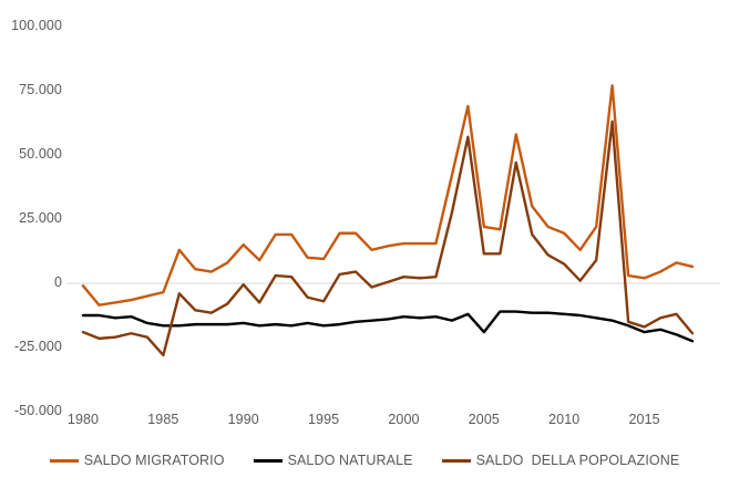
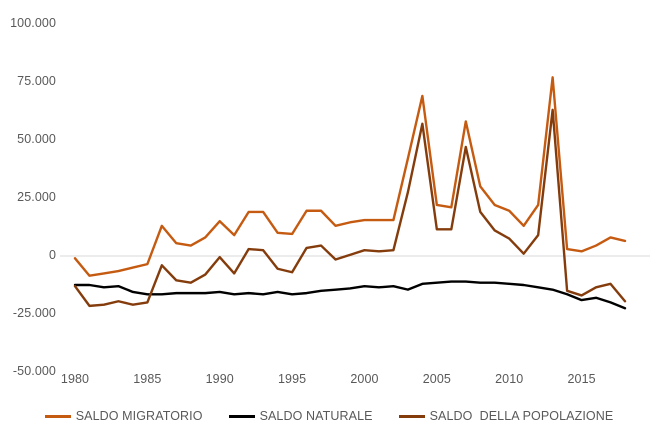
SALDO DELLA POPOLAZIONE/1980: -19000 -> -13000
SALDO DELLA POPOLAZIONE/1985: -28000 -> -20000
SALDO NATURALE/2005: -19000 -> -12000
